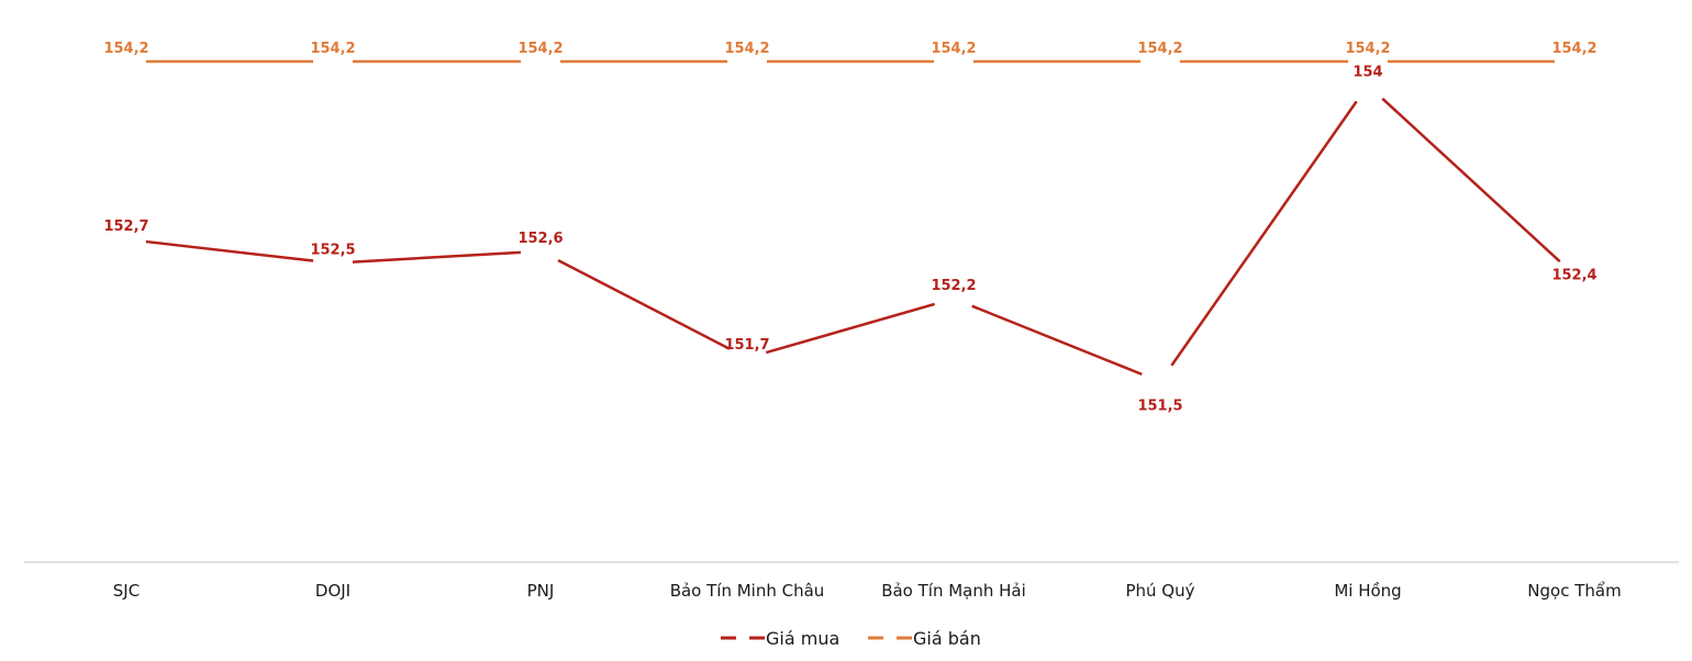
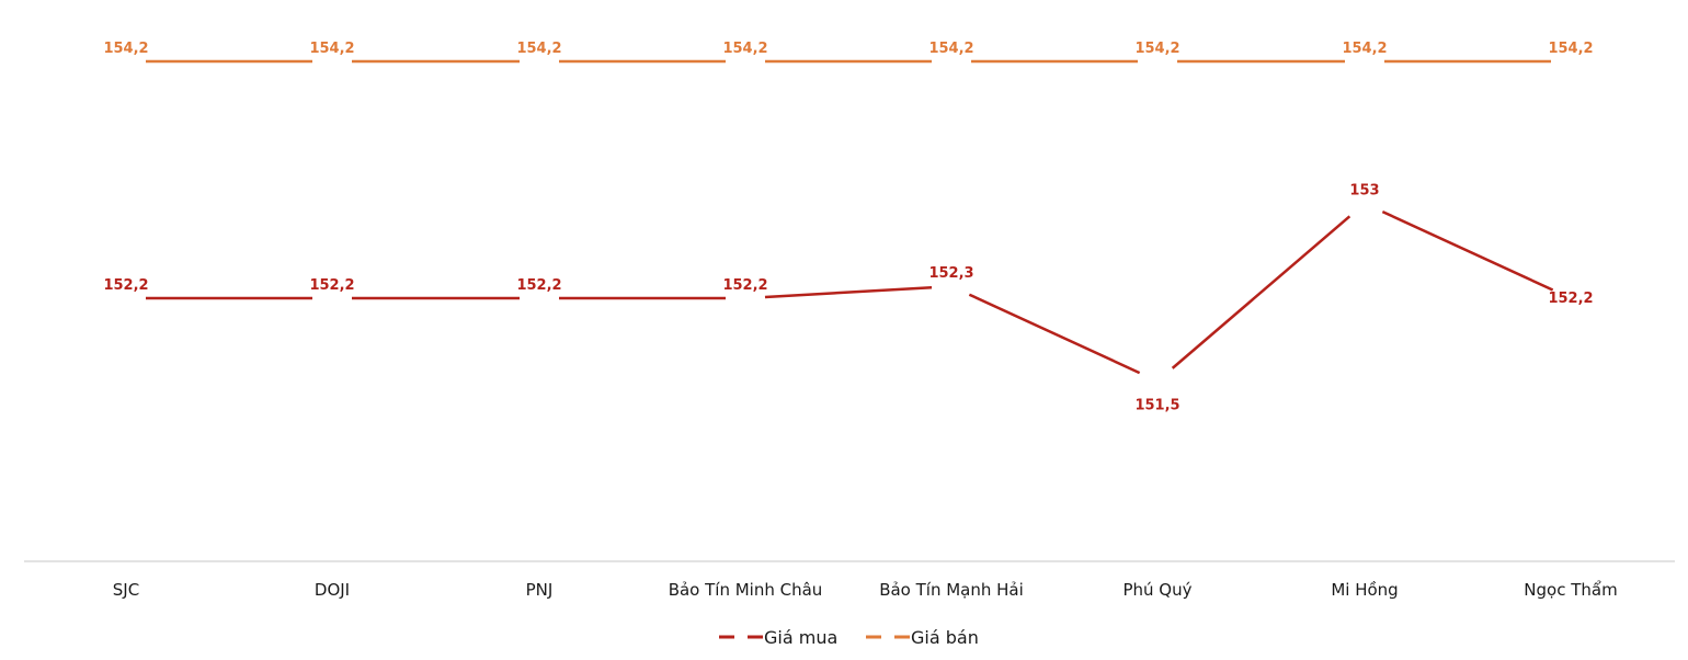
Giá mua/SJC: 152,7 -> 152,2
Giá mua/DOJI: 152,5 -> 152,2
Giá mua/PNJ: 152,6 -> 152,2
Giá mua/Bảo Tín Minh Châu: 151,7 -> 152,2
Giá mua/Bảo Tín Mạnh Hải: 152,2 -> 152,3
Giá mua/Mi Hồng: 154 -> 153
Giá mua/Ngọc Thẩm: 152,4 -> 152,2
